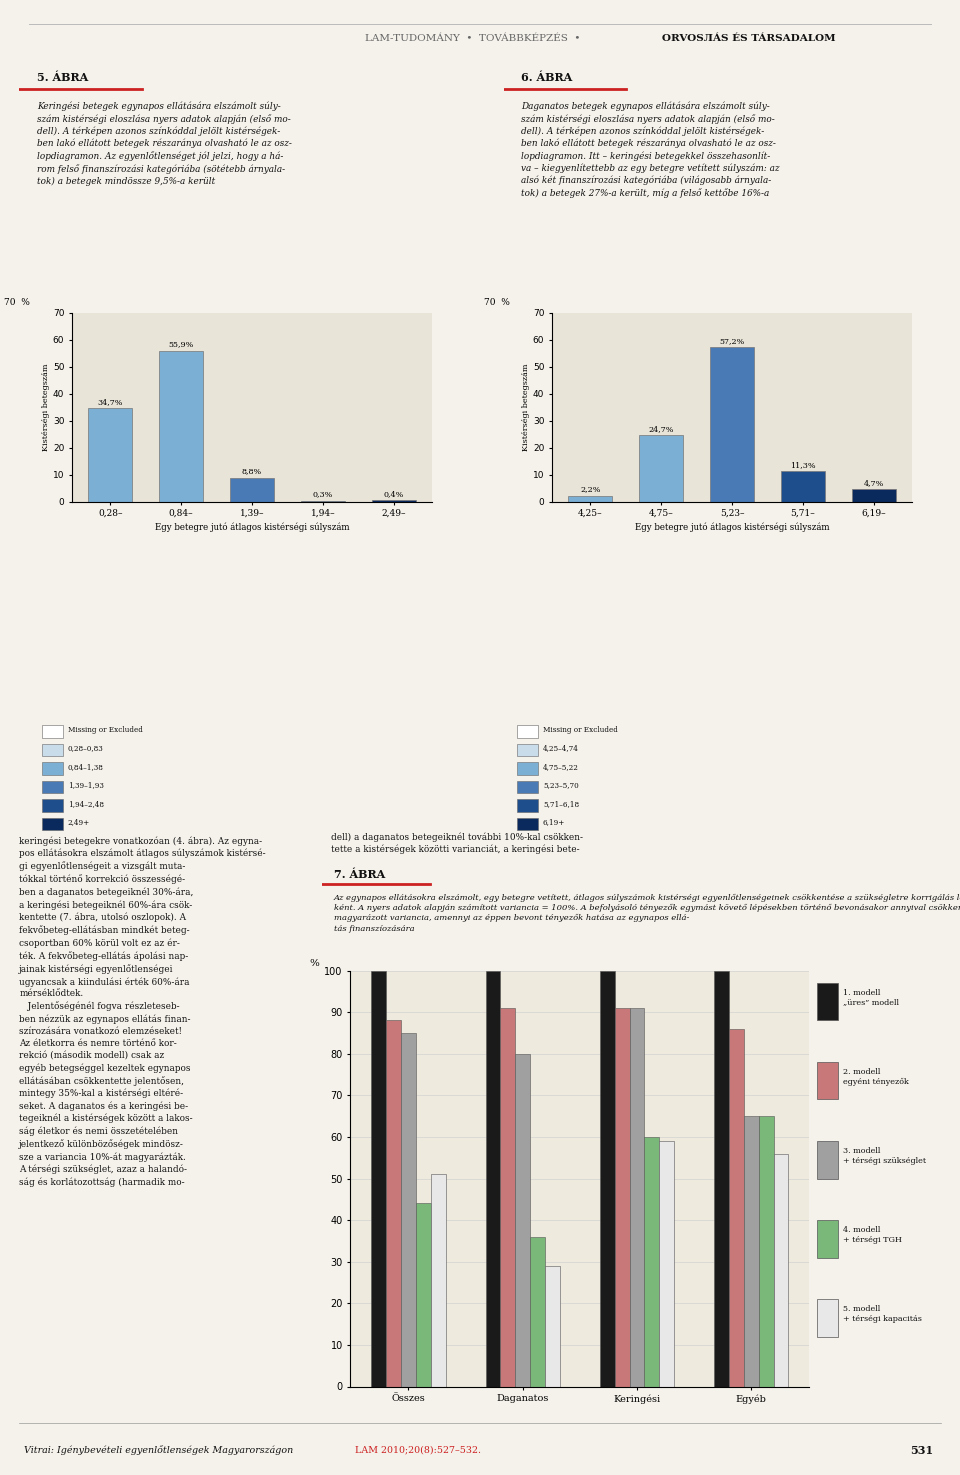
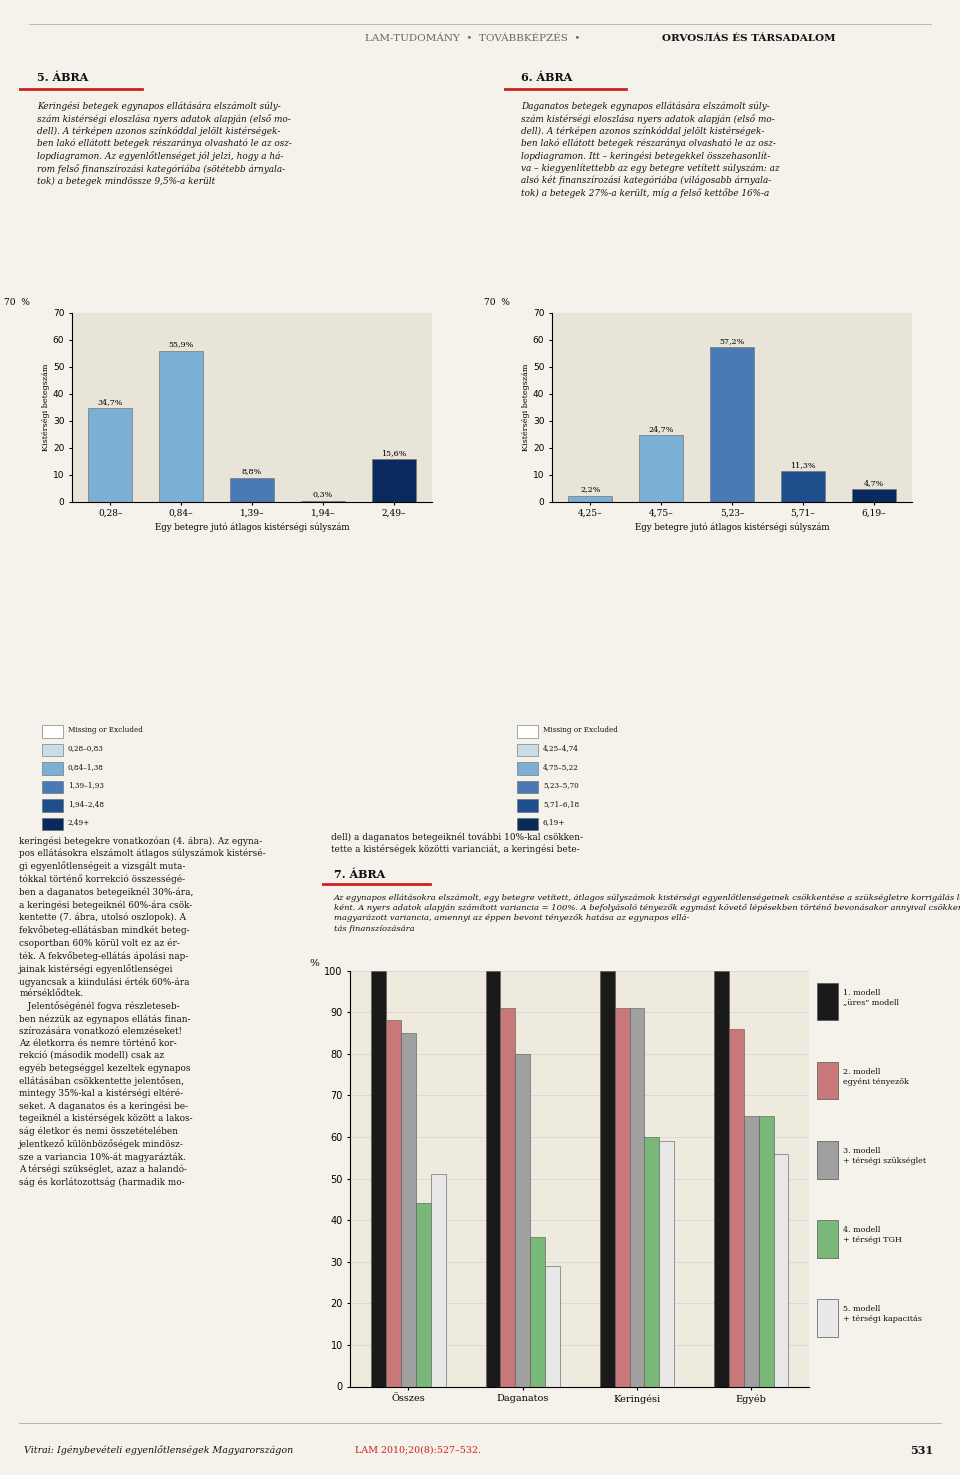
2,49–: 0,4% -> 15,6%
